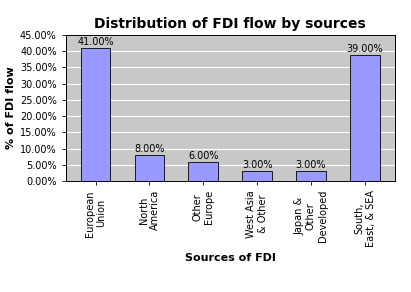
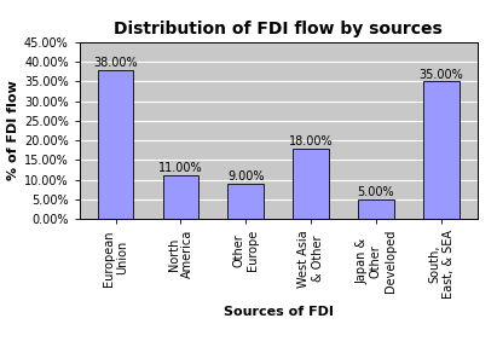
European Union: 41.00% -> 38.00%
North America: 8.00% -> 11.00%
Other Europe: 6.00% -> 9.00%
West Asia & Other: 3.00% -> 18.00%
Japan & Other Developed: 3.00% -> 5.00%
South, East, & SEA: 39.00% -> 35.00%
